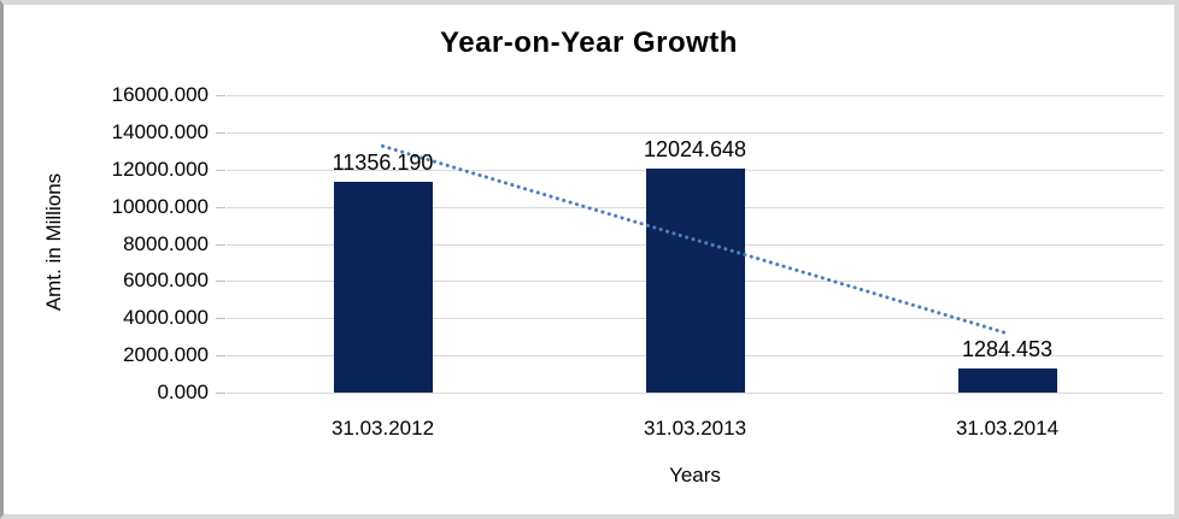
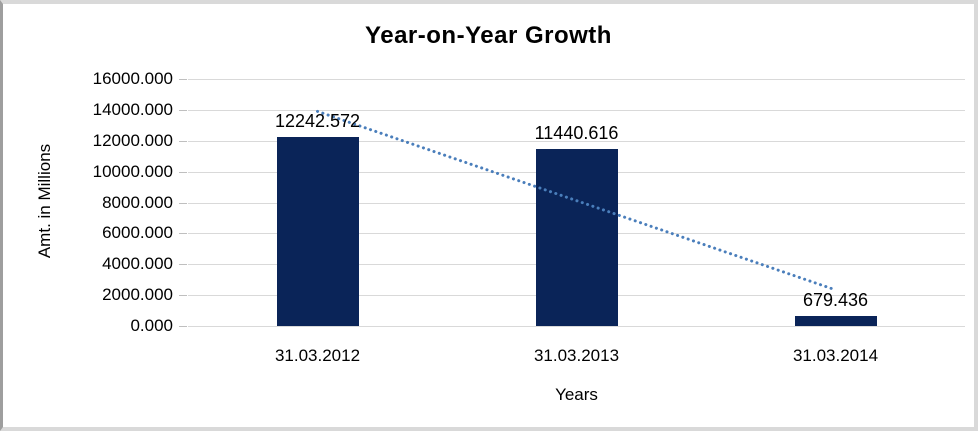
31.03.2012: 11356.190 -> 12242.572
31.03.2013: 12024.648 -> 11440.616
31.03.2014: 1284.453 -> 679.436
